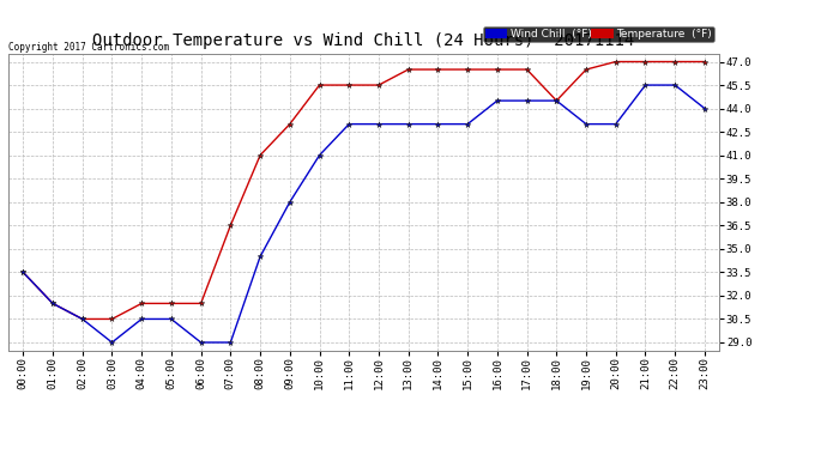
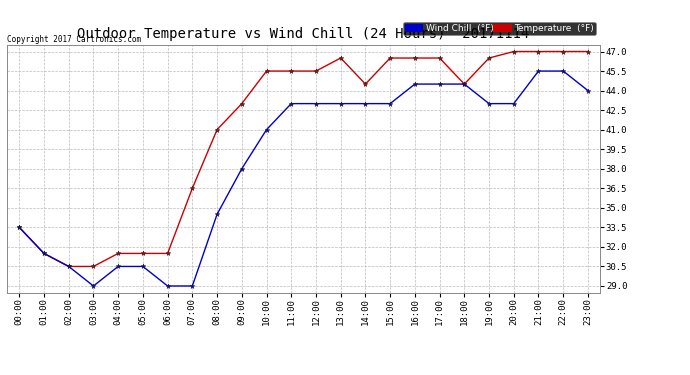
Temperature (°F)/14:00: 46.5 -> 44.5
